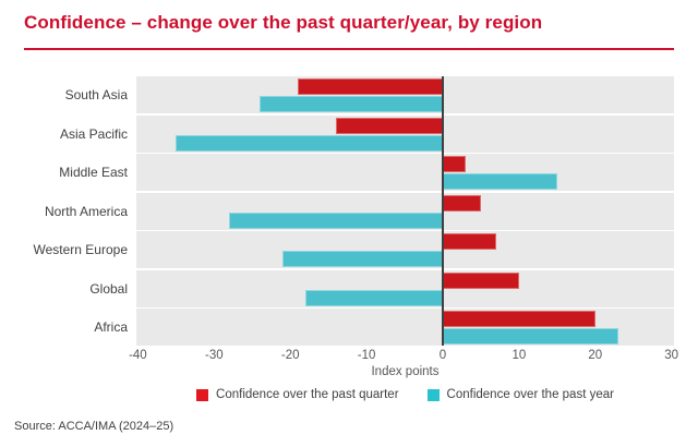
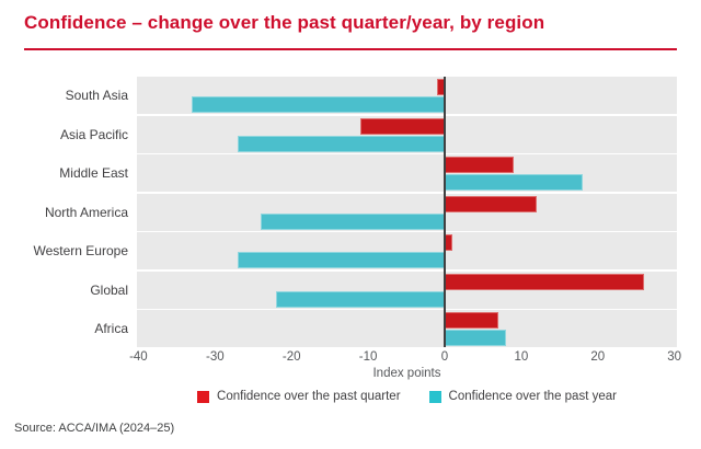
Confidence over the past quarter/South Asia: -19 -> -1
Confidence over the past year/South Asia: -24 -> -33
Confidence over the past quarter/Asia Pacific: -14 -> -11
Confidence over the past year/Asia Pacific: -35 -> -27
Confidence over the past quarter/Middle East: 3 -> 9
Confidence over the past year/Middle East: 15 -> 18
Confidence over the past quarter/North America: 5 -> 12
Confidence over the past year/North America: -28 -> -24
Confidence over the past quarter/Western Europe: 7 -> 1
Confidence over the past year/Western Europe: -21 -> -27
Confidence over the past quarter/Global: 10 -> 26
Confidence over the past year/Global: -18 -> -22
Confidence over the past quarter/Africa: 20 -> 7
Confidence over the past year/Africa: 23 -> 8
